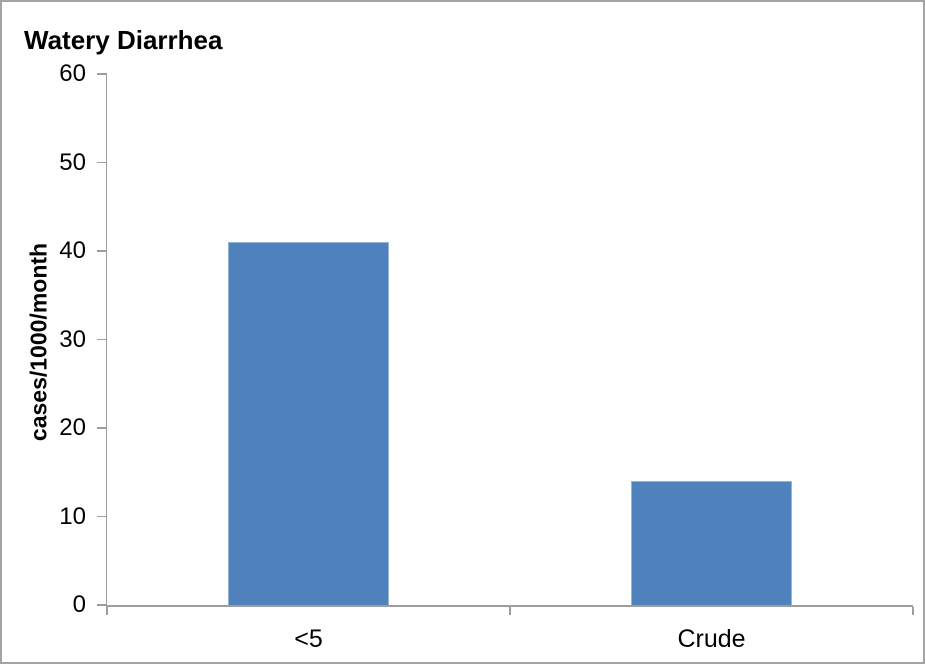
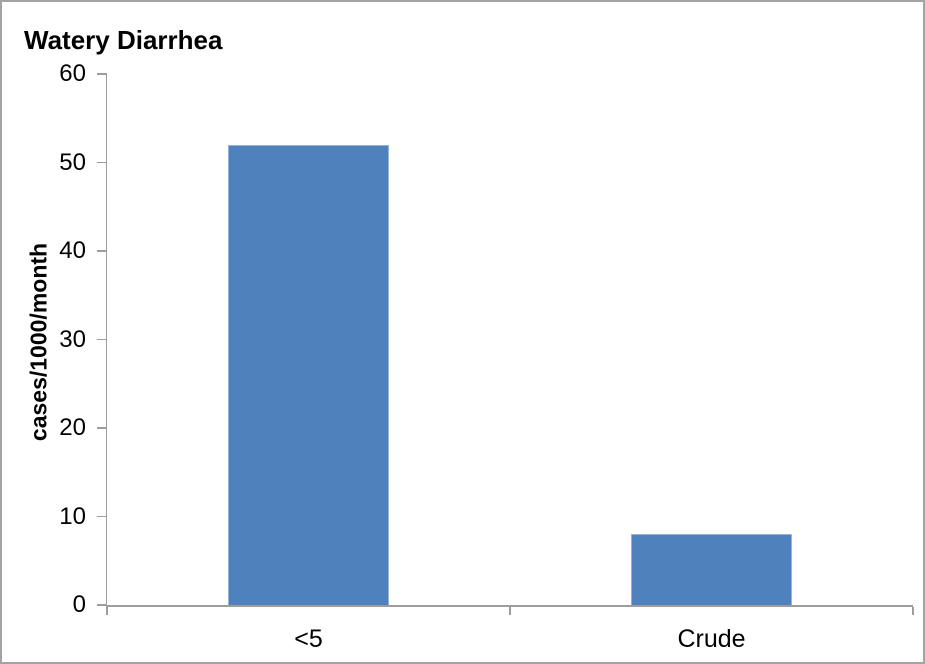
<5: 41 -> 52
Crude: 14 -> 8
